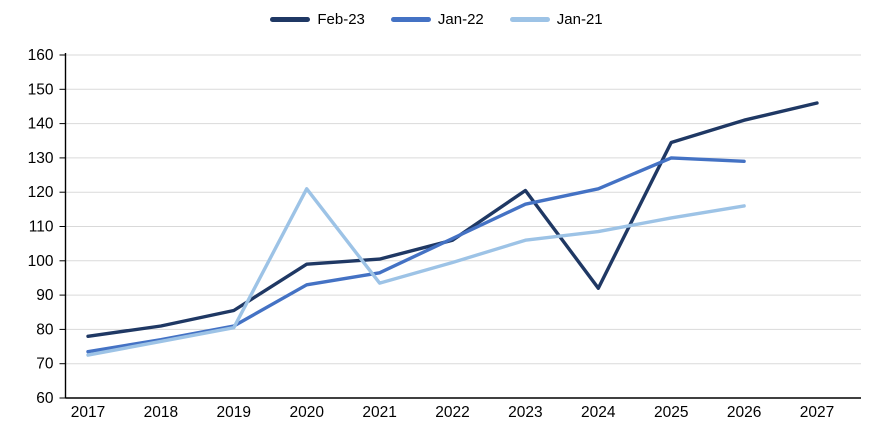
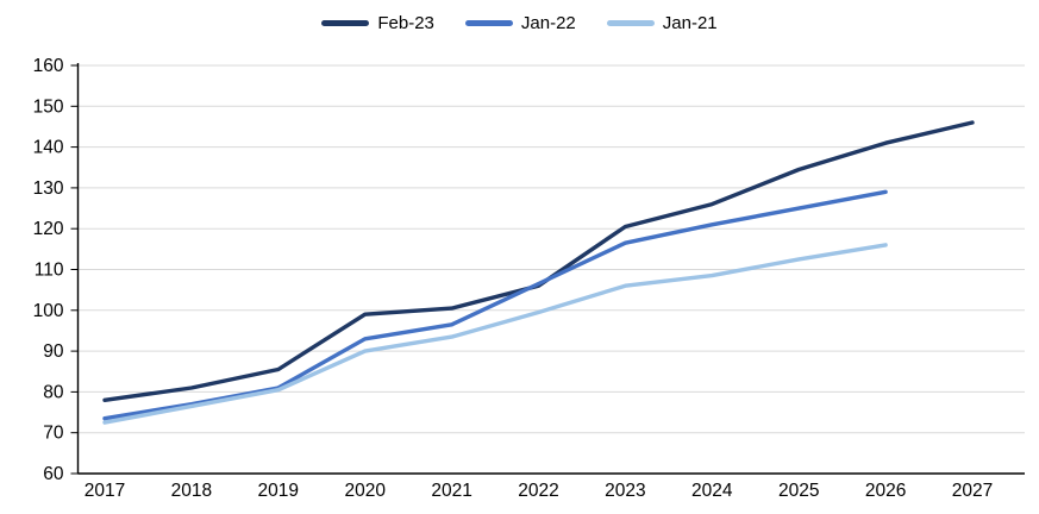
Jan-21/2020: 121 -> 90
Feb-23/2024: 92 -> 126
Jan-22/2025: 130 -> 125
